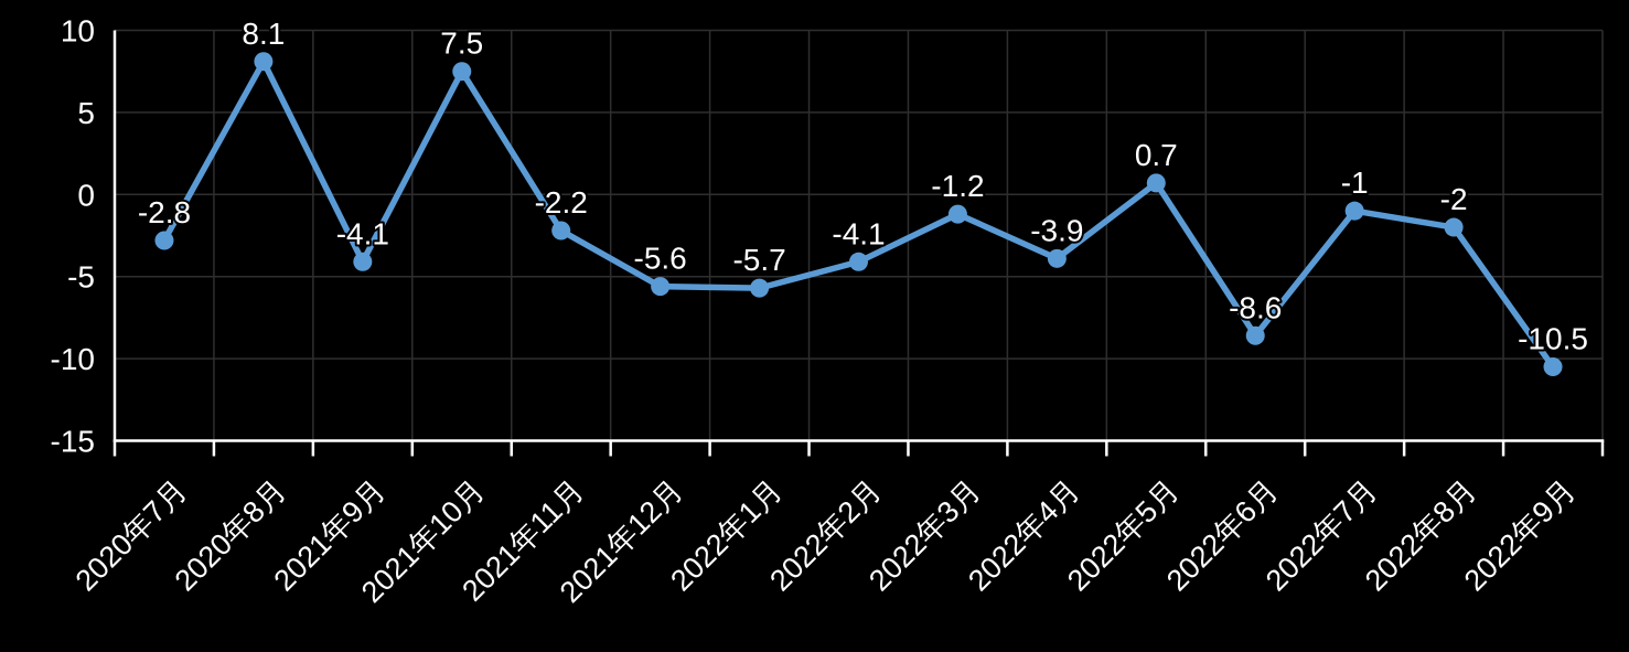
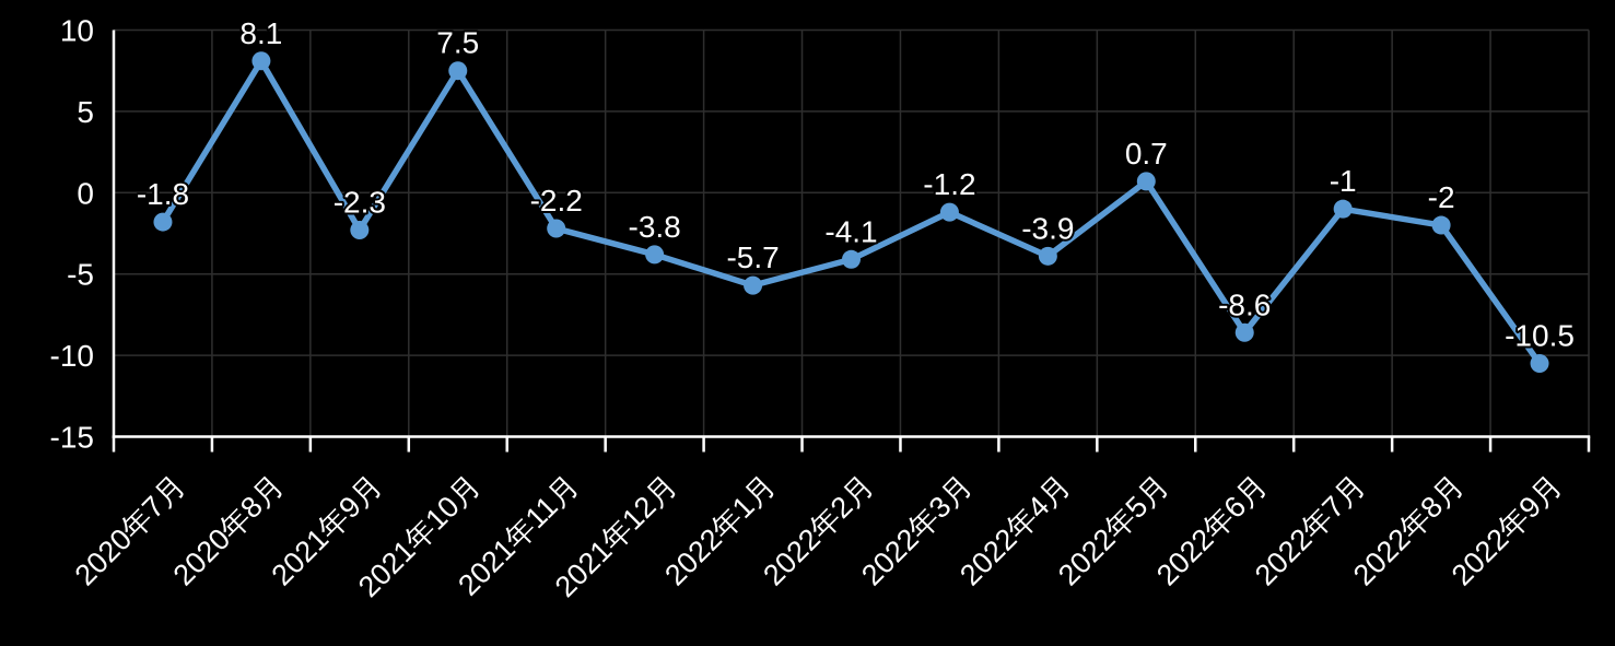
2020年7月: -2.8 -> -1.8
2021年9月: -4.1 -> -2.3
2021年12月: -5.6 -> -3.8
